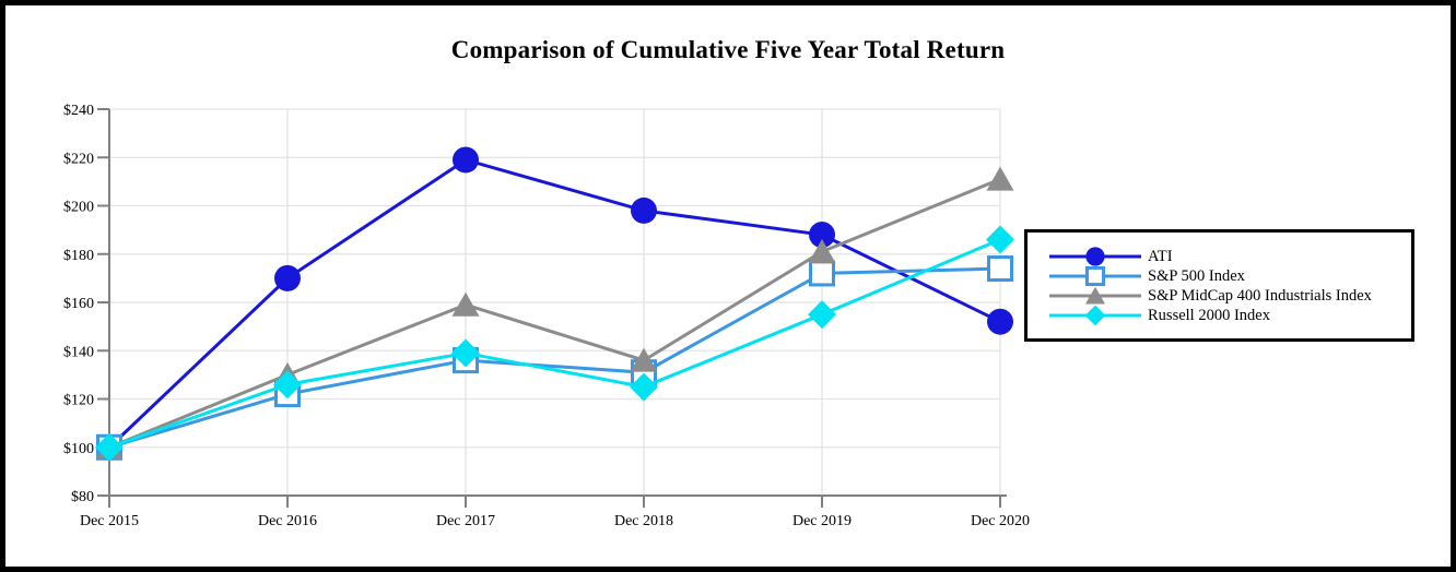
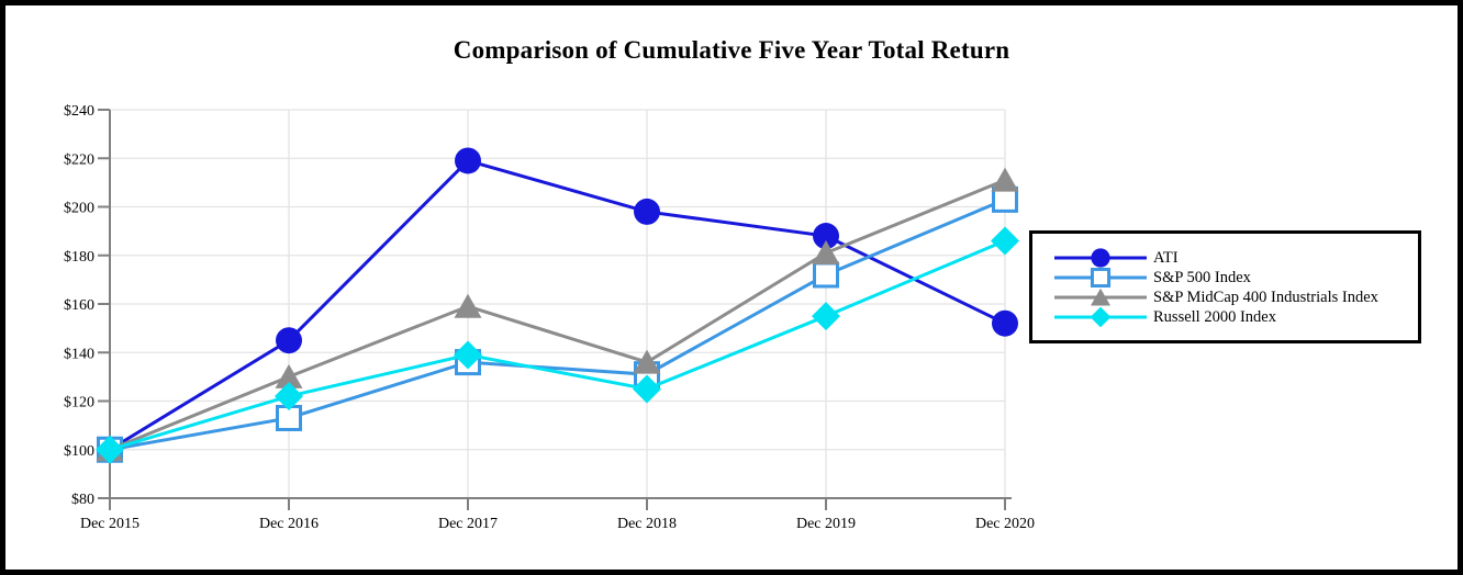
ATI/Dec 2016: $170 -> $145
S&P 500 Index/Dec 2016: $122 -> $113
Russell 2000 Index/Dec 2016: $126 -> $122
S&P 500 Index/Dec 2020: $174 -> $203
